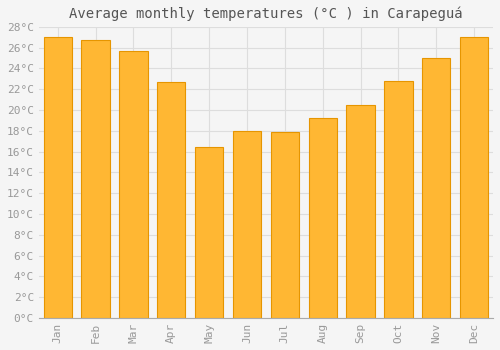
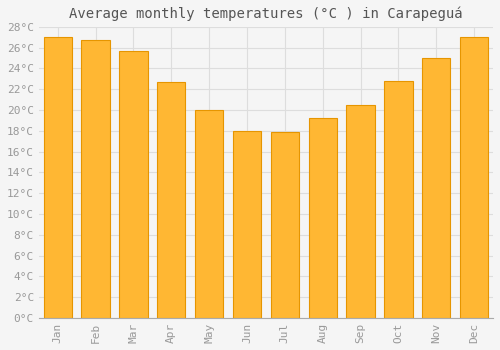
May: 16.4°C -> 20.0°C
